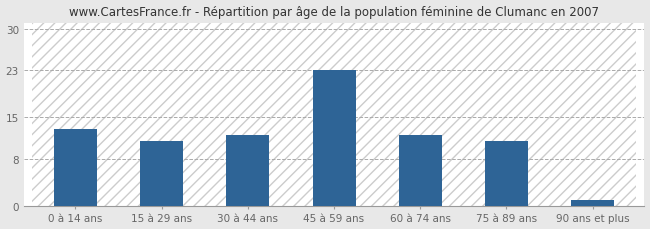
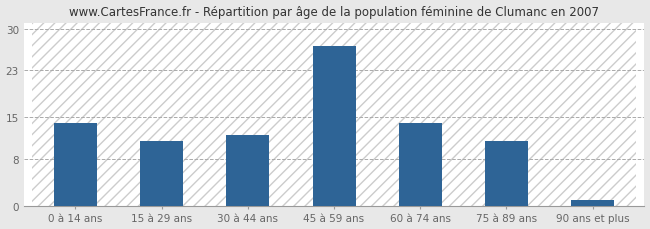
0 à 14 ans: 13 -> 14
45 à 59 ans: 23 -> 27
60 à 74 ans: 12 -> 14
